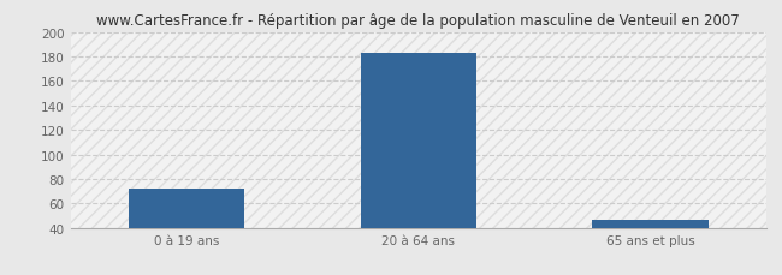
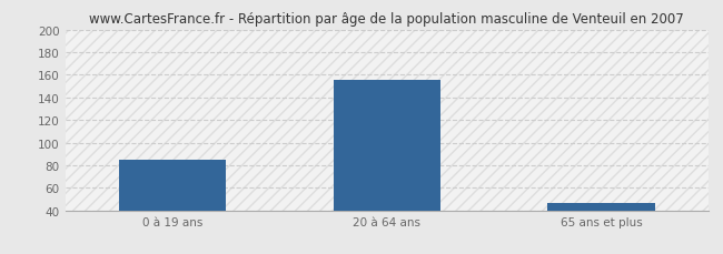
0 à 19 ans: 72 -> 85
20 à 64 ans: 183 -> 156
